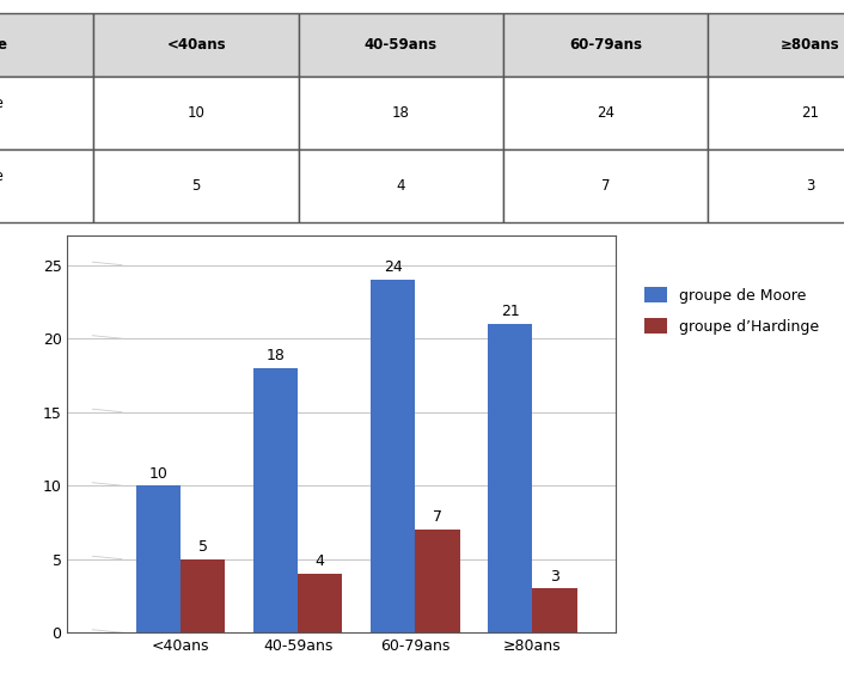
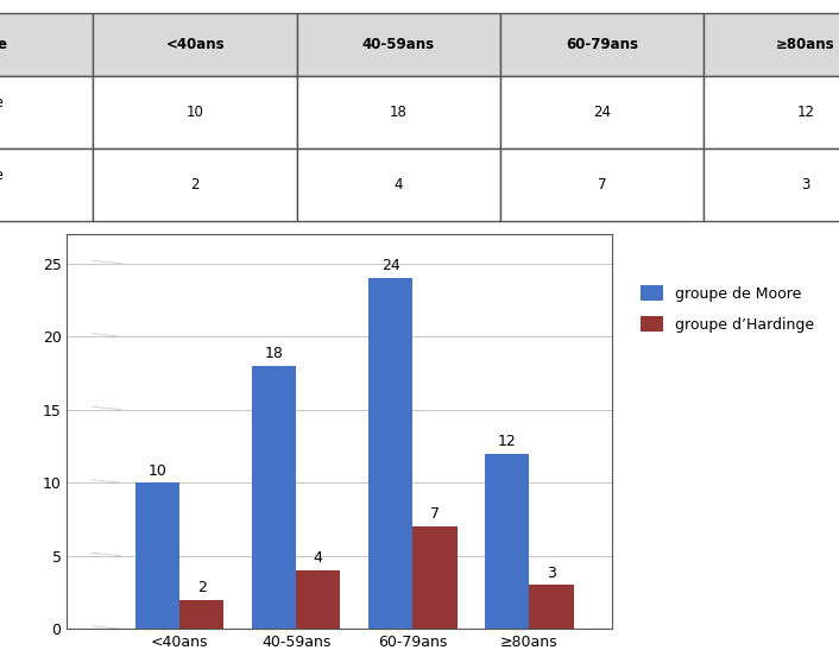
groupe d’Hardinge/<40ans: 5 -> 2
groupe de Moore/≥80ans: 21 -> 12
